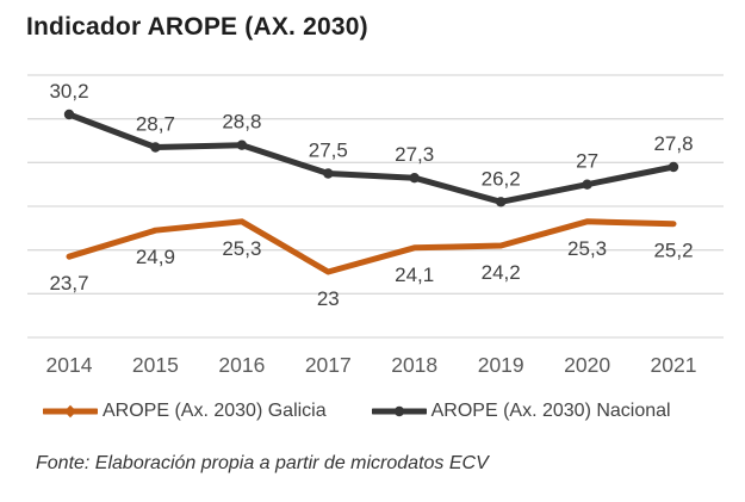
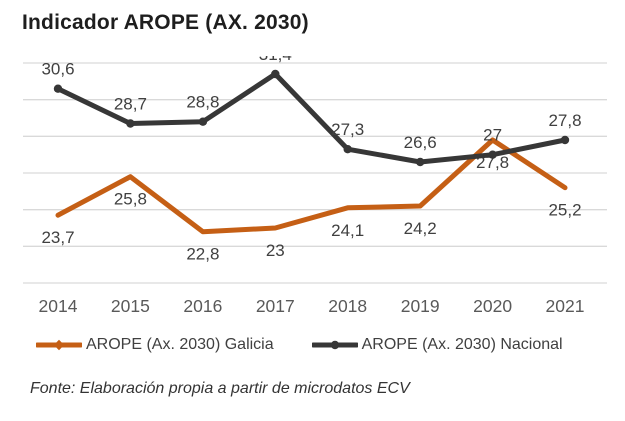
AROPE (Ax. 2030) Nacional/2014: 30,2 -> 30,6
AROPE (Ax. 2030) Galicia/2015: 24,9 -> 25,8
AROPE (Ax. 2030) Galicia/2016: 25,3 -> 22,8
AROPE (Ax. 2030) Nacional/2017: 27,5 -> 31,4
AROPE (Ax. 2030) Nacional/2019: 26,2 -> 26,6
AROPE (Ax. 2030) Galicia/2020: 25,3 -> 27,8
